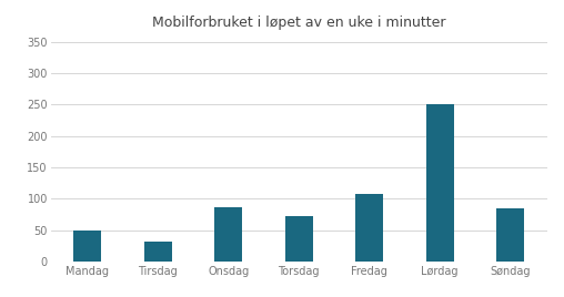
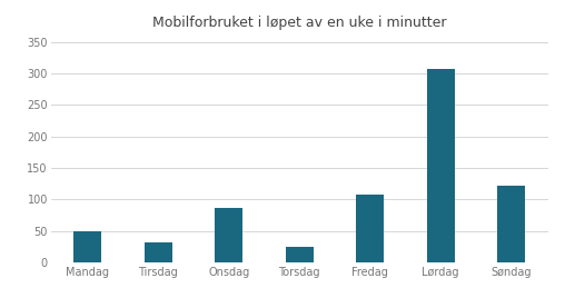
Torsdag: 72 -> 25
Lørdag: 250 -> 308
Søndag: 84 -> 122
